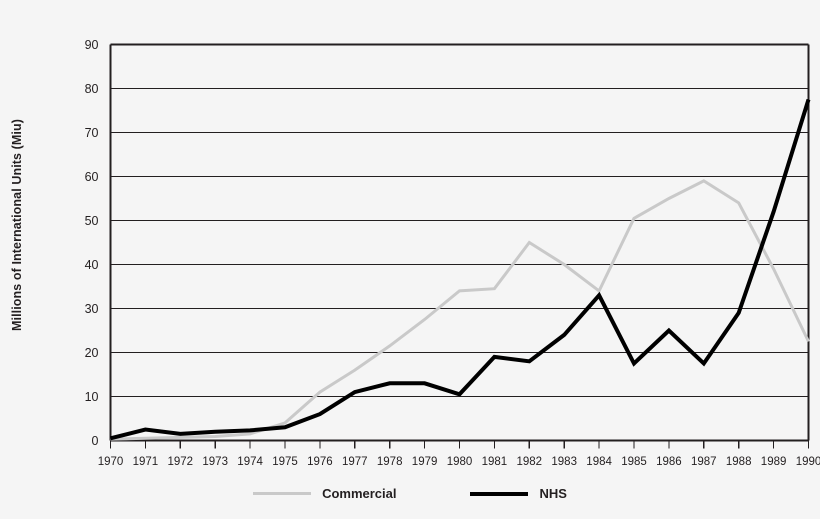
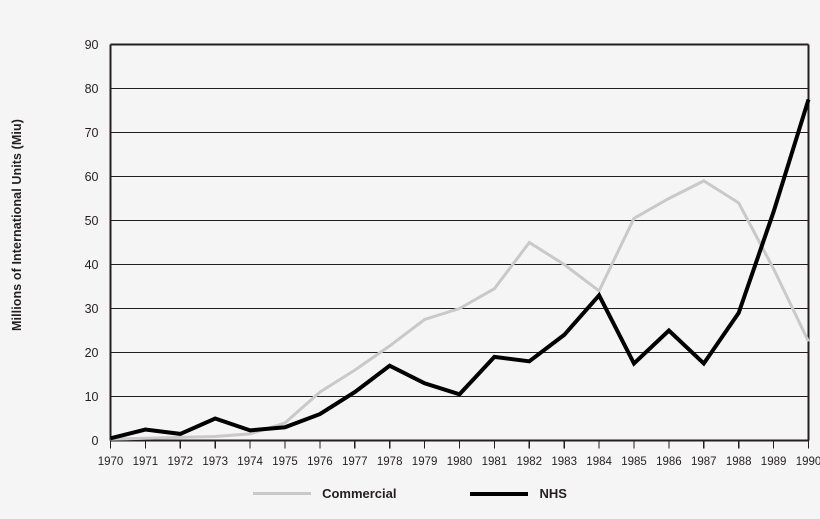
NHS/1973: 2 -> 5
NHS/1978: 13 -> 17
Commercial/1980: 34 -> 30
